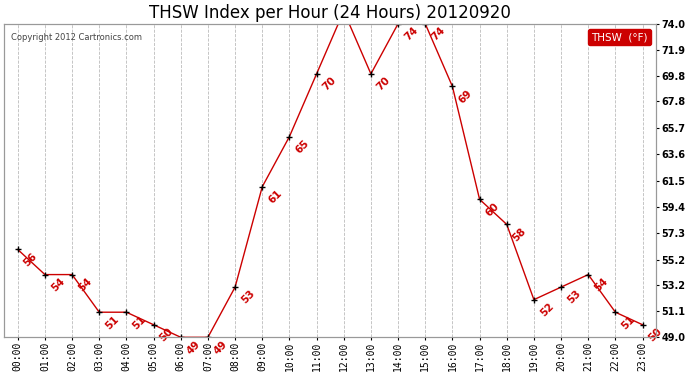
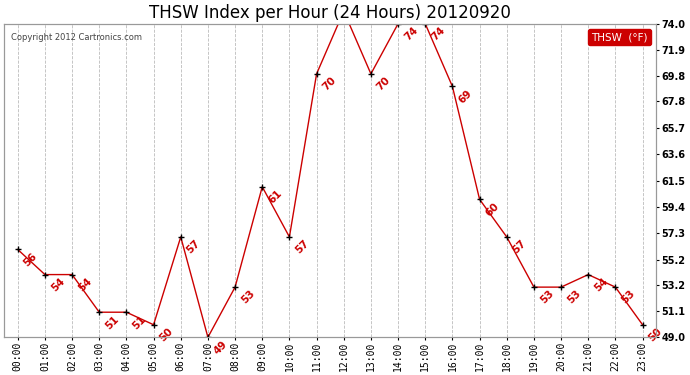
06:00: 49 -> 57
10:00: 65 -> 57
18:00: 58 -> 57
19:00: 52 -> 53
22:00: 51 -> 53
